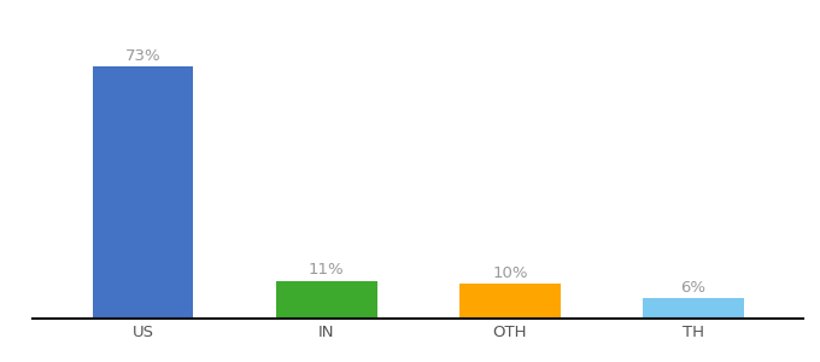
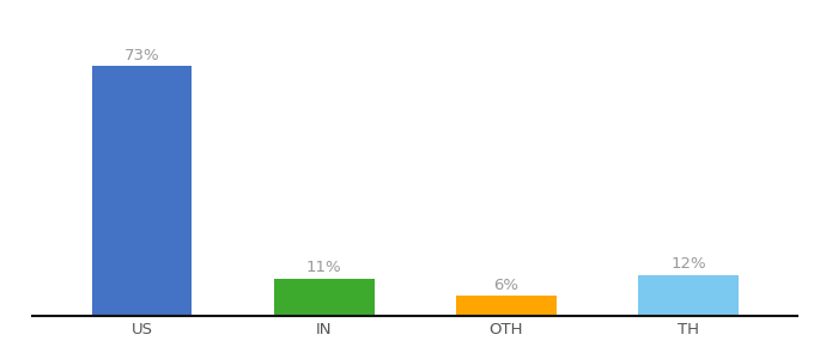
OTH: 10% -> 6%
TH: 6% -> 12%
